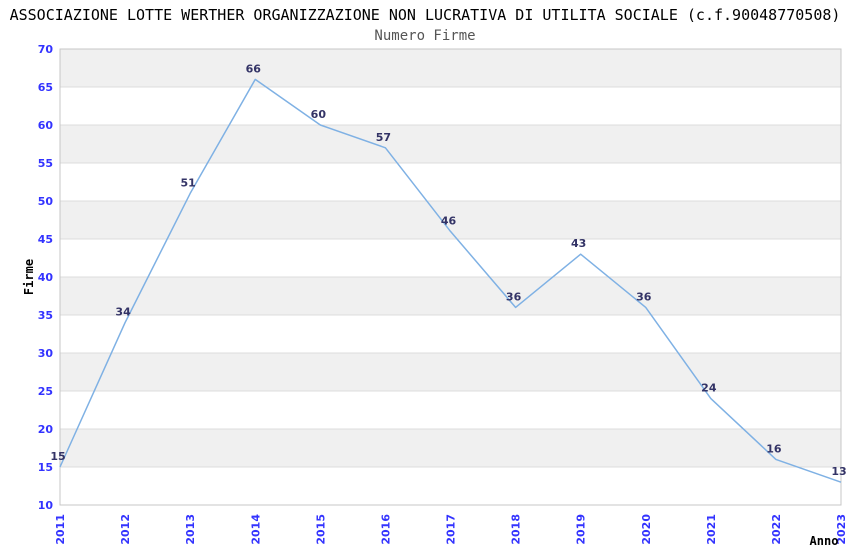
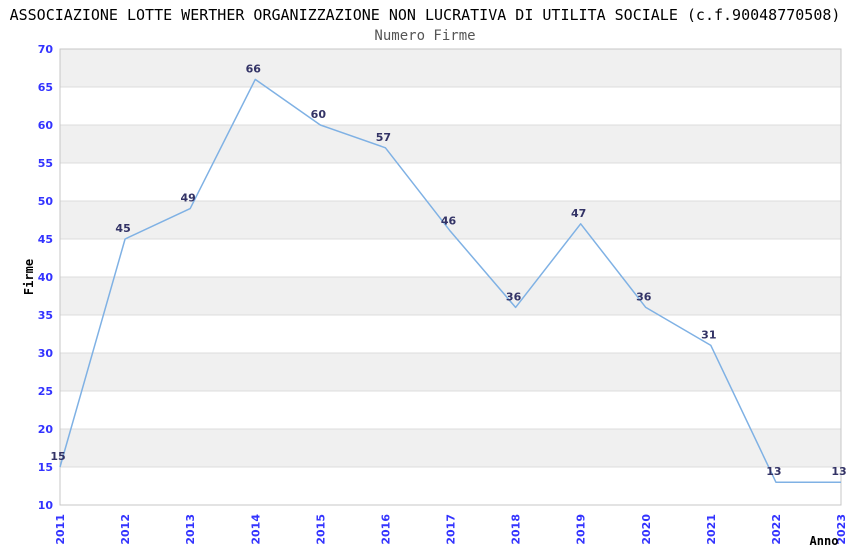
2012: 34 -> 45
2013: 51 -> 49
2019: 43 -> 47
2021: 24 -> 31
2022: 16 -> 13
